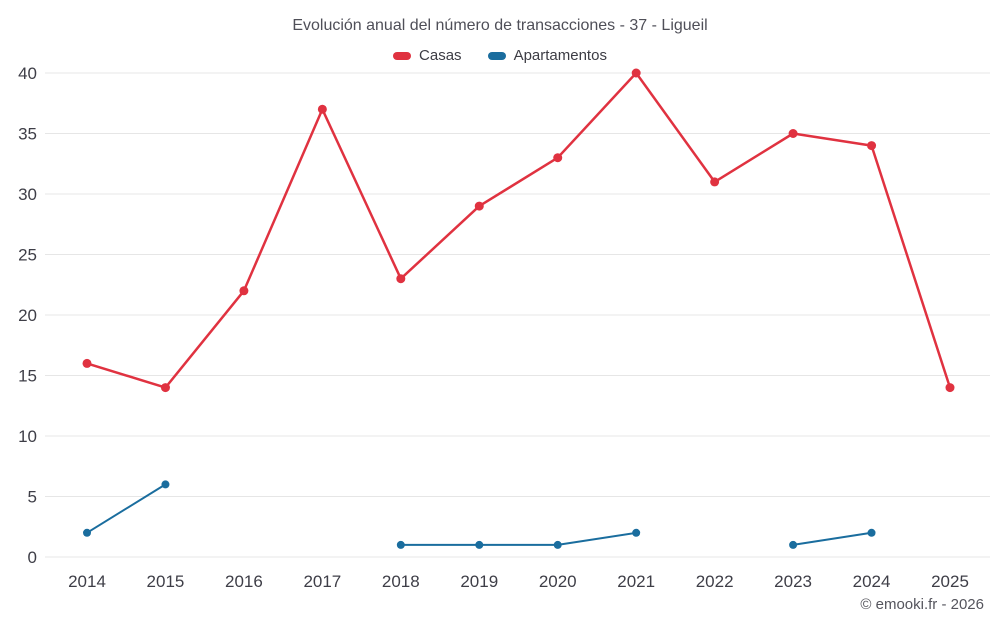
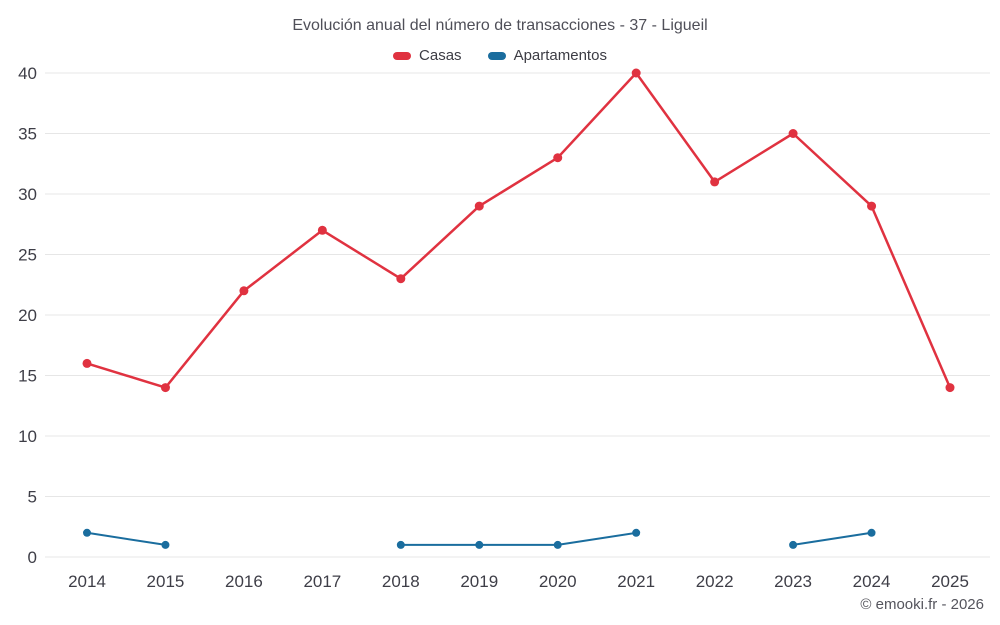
Apartamentos/2015: 6 -> 1
Casas/2017: 37 -> 27
Casas/2024: 34 -> 29
